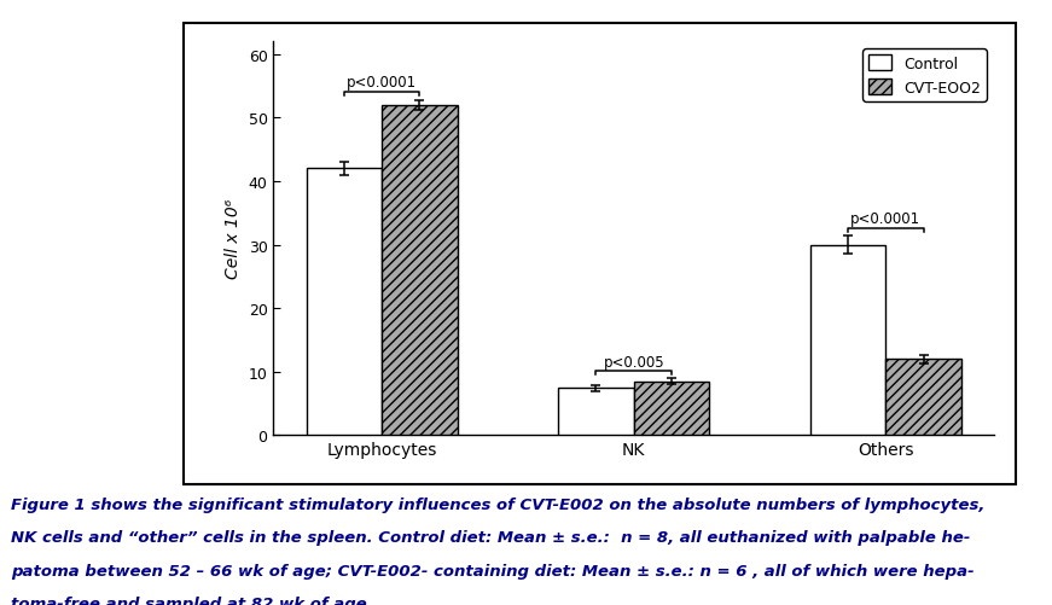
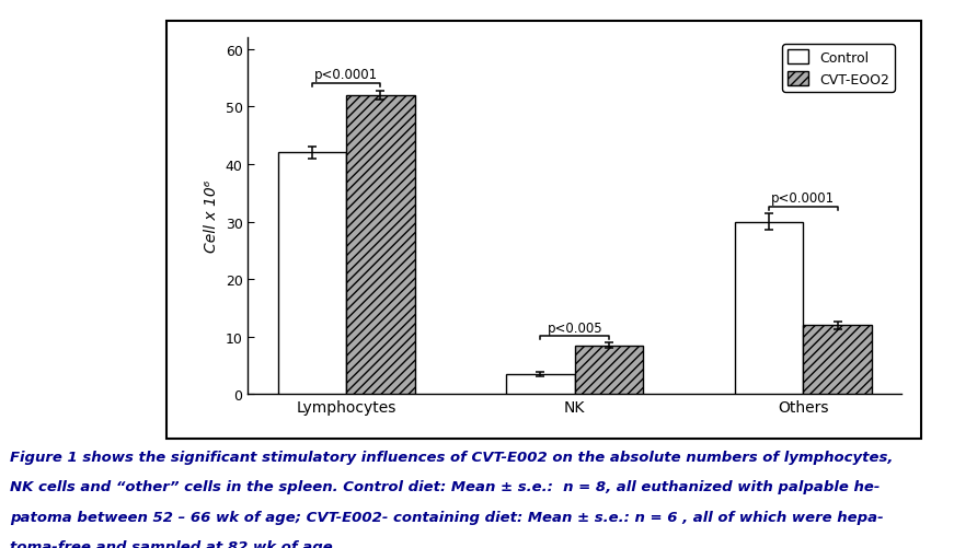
Control/NK: 7.4 -> 3.5
